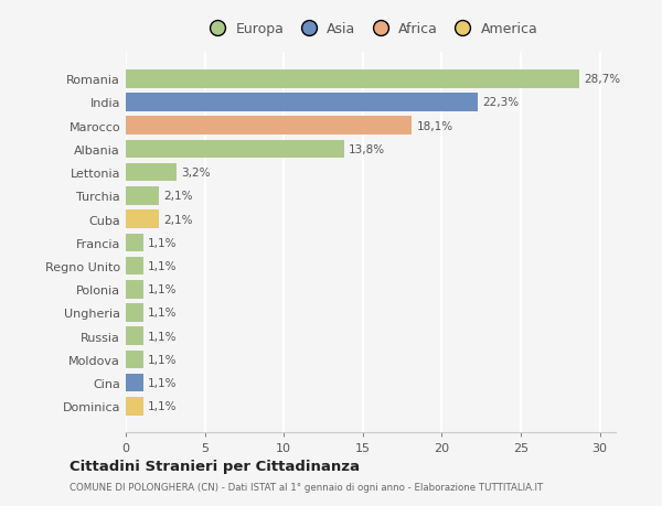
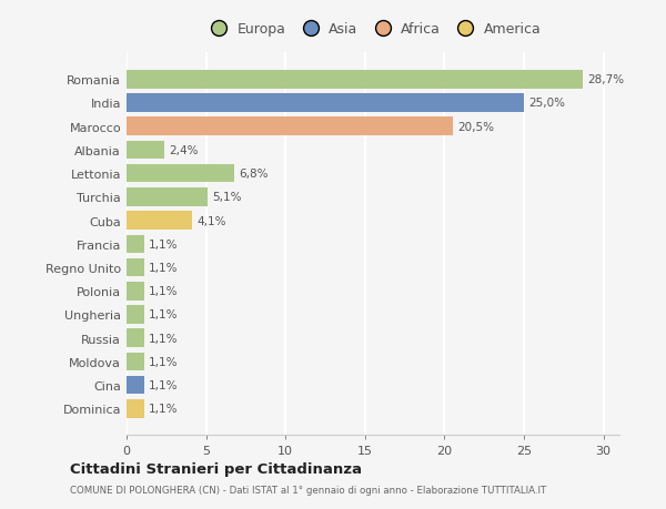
India: 22,3% -> 25,0%
Marocco: 18,1% -> 20,5%
Albania: 13,8% -> 2,4%
Lettonia: 3,2% -> 6,8%
Turchia: 2,1% -> 5,1%
Cuba: 2,1% -> 4,1%
